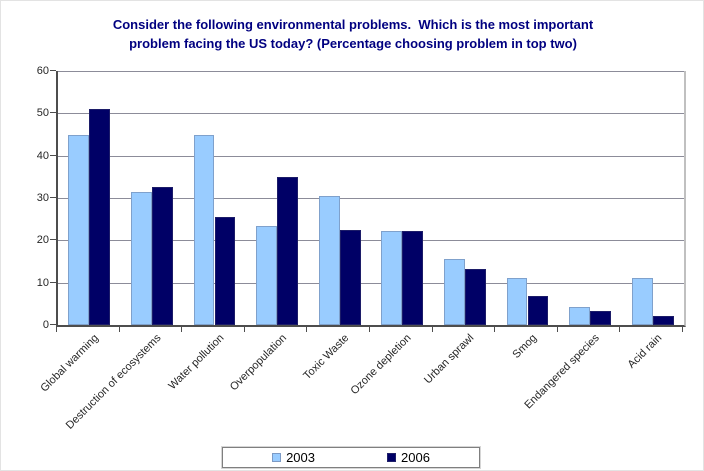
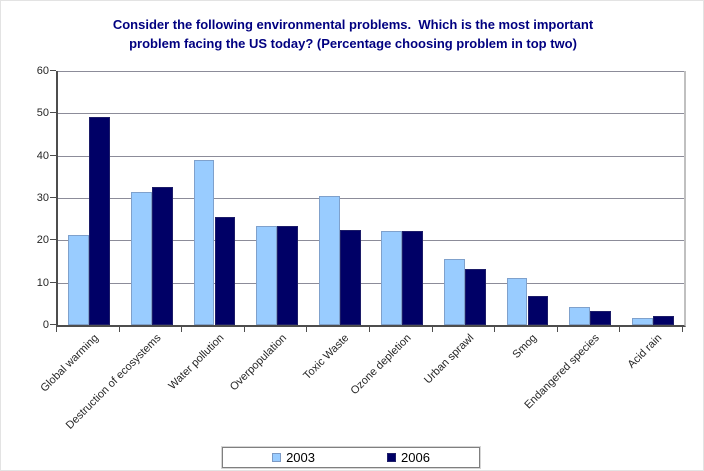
2003/Global warming: 45 -> 21
2006/Global warming: 51 -> 49
2003/Water pollution: 45 -> 39
2006/Overpopulation: 35 -> 23
2003/Acid rain: 11 -> 2
